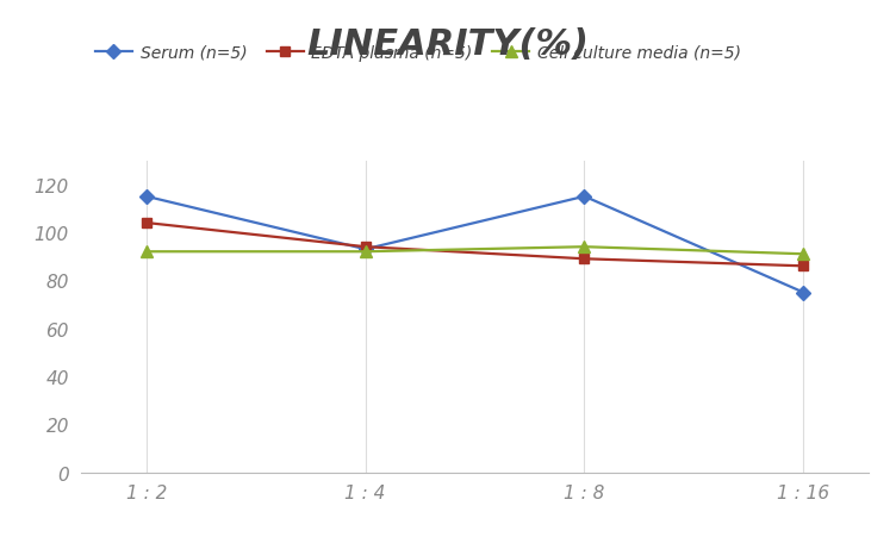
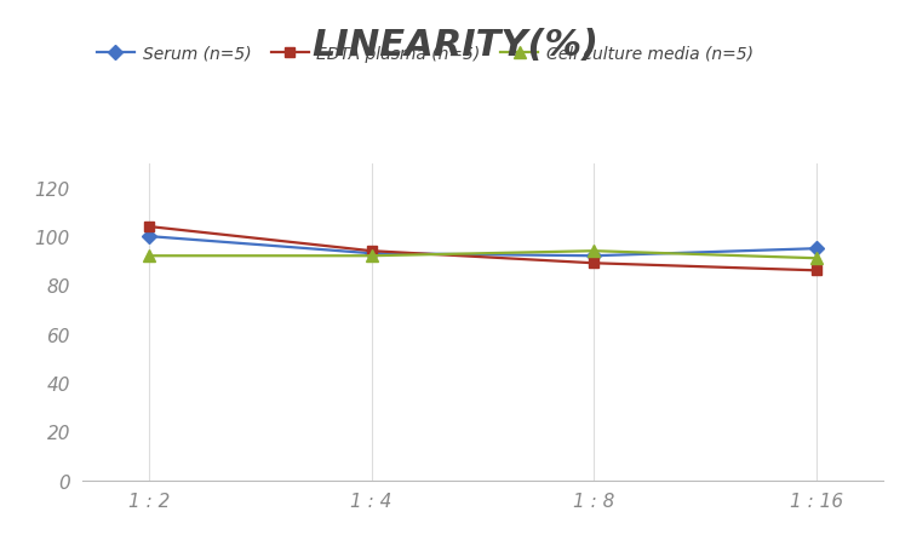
Serum (n=5)/1 : 2: 115 -> 100
Serum (n=5)/1 : 8: 115 -> 92
Serum (n=5)/1 : 16: 75 -> 95
